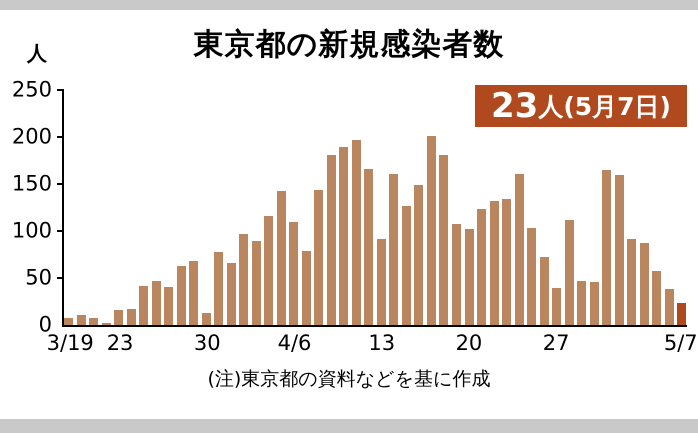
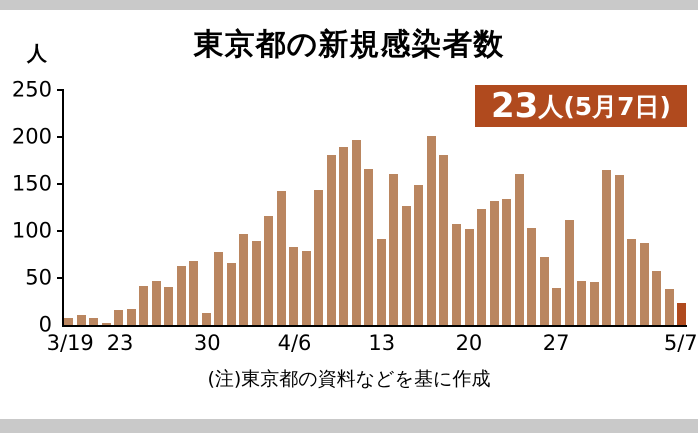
4/6: 110 -> 80
